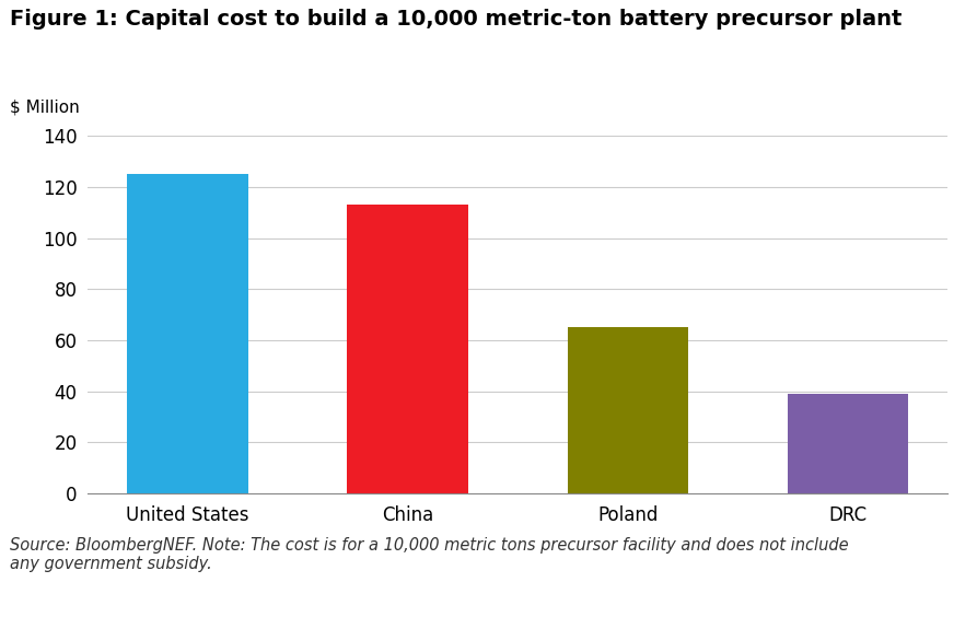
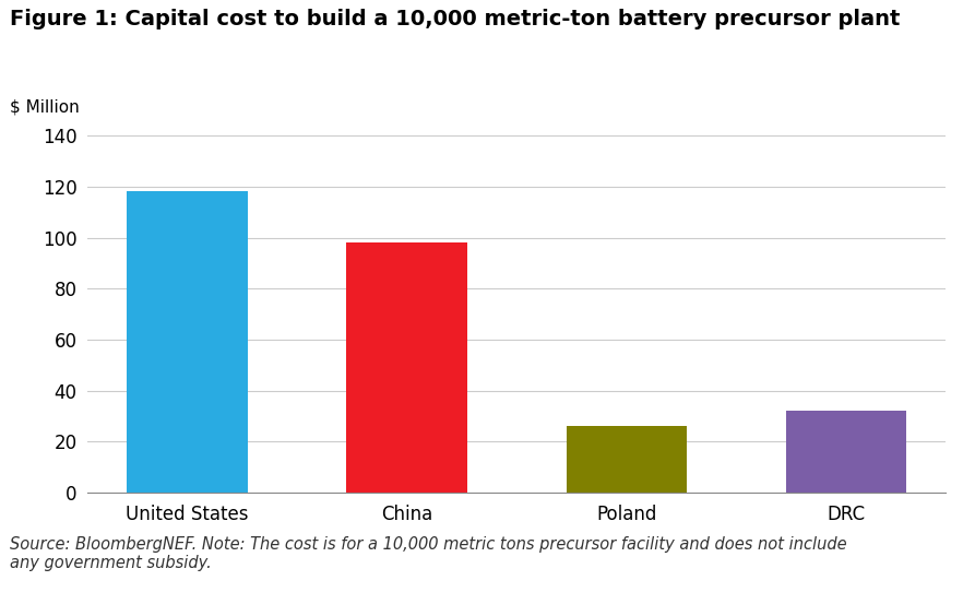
United States: 125 -> 118
China: 113 -> 98
Poland: 65 -> 26
DRC: 39 -> 32
